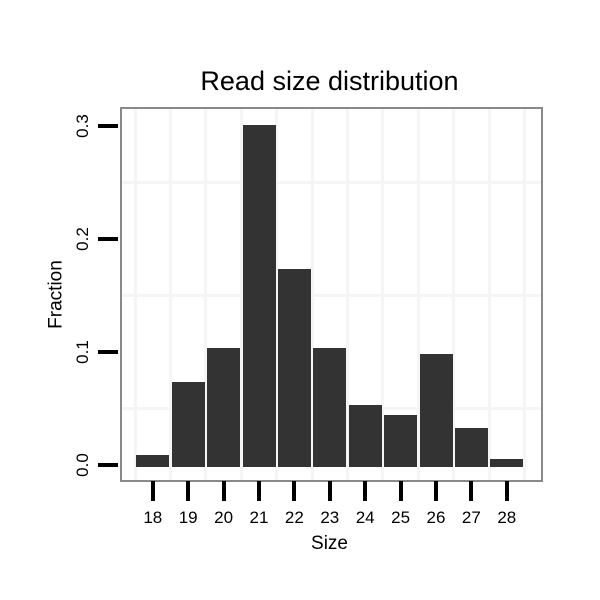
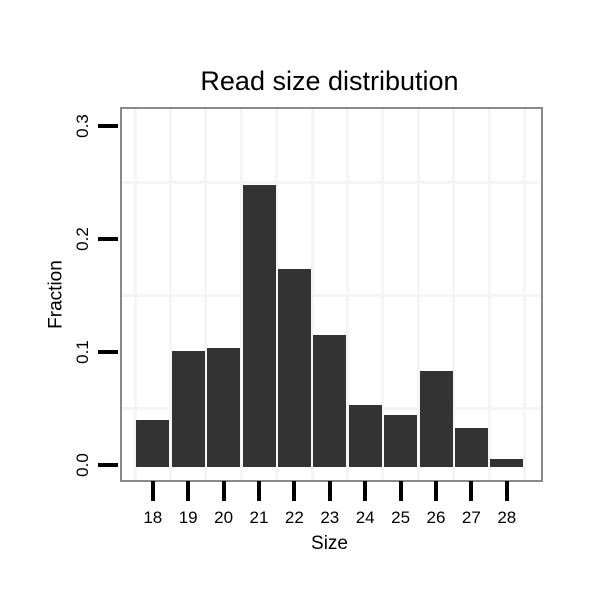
18: 0.009 -> 0.040
19: 0.073 -> 0.101
21: 0.300 -> 0.247
23: 0.103 -> 0.115
26: 0.098 -> 0.083
